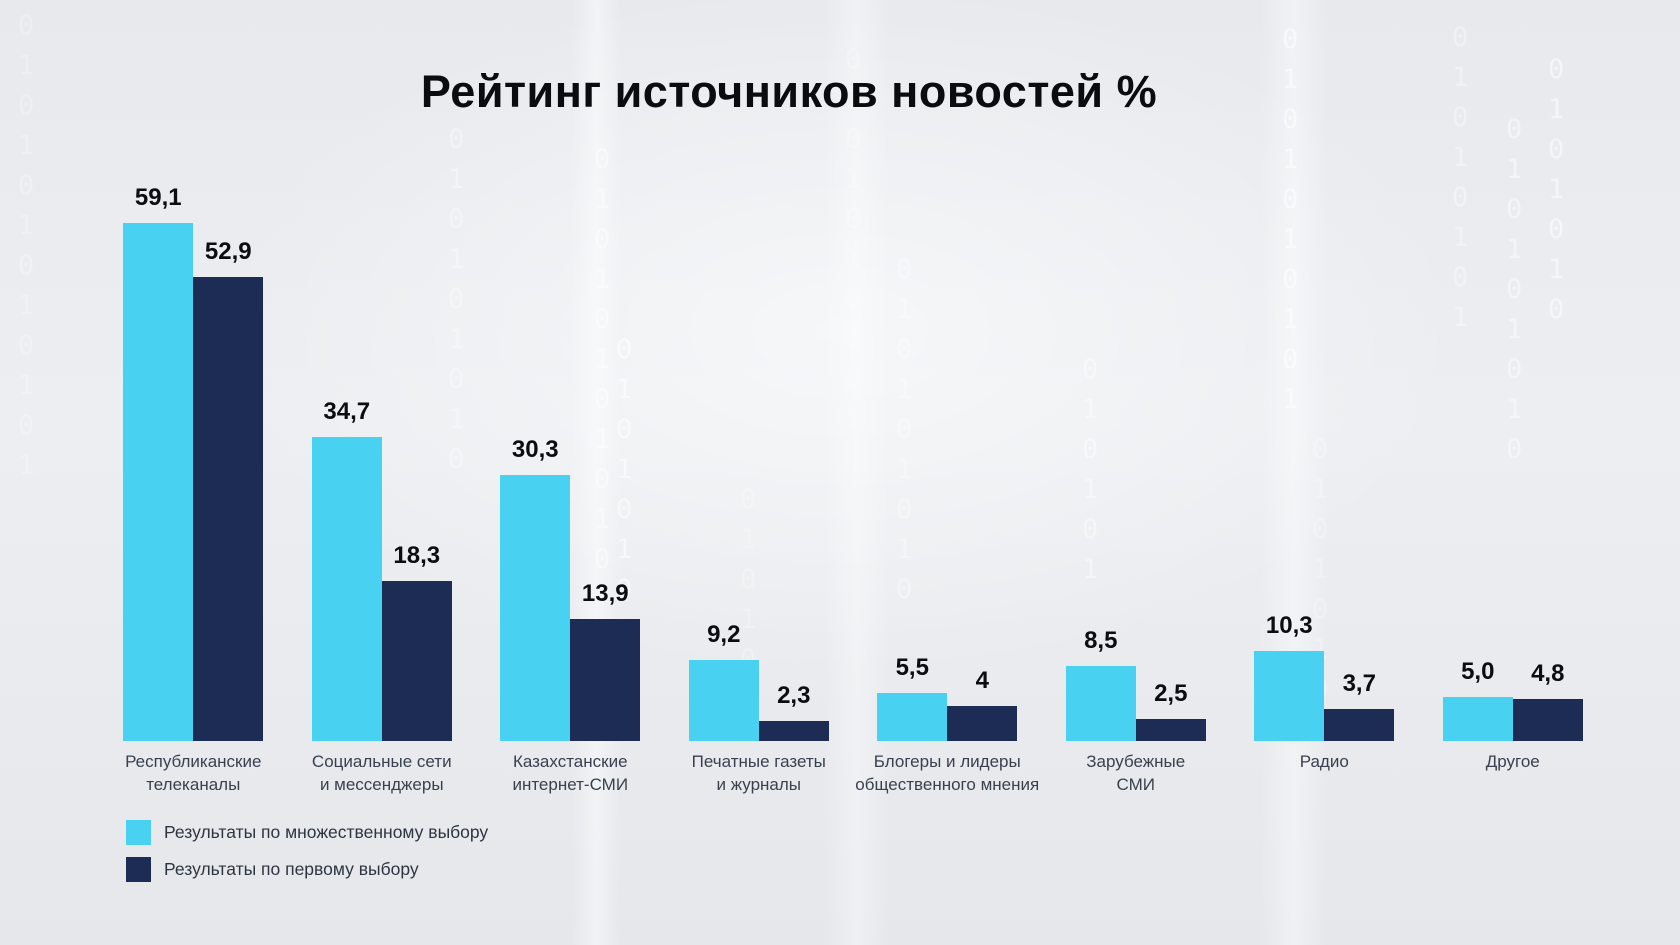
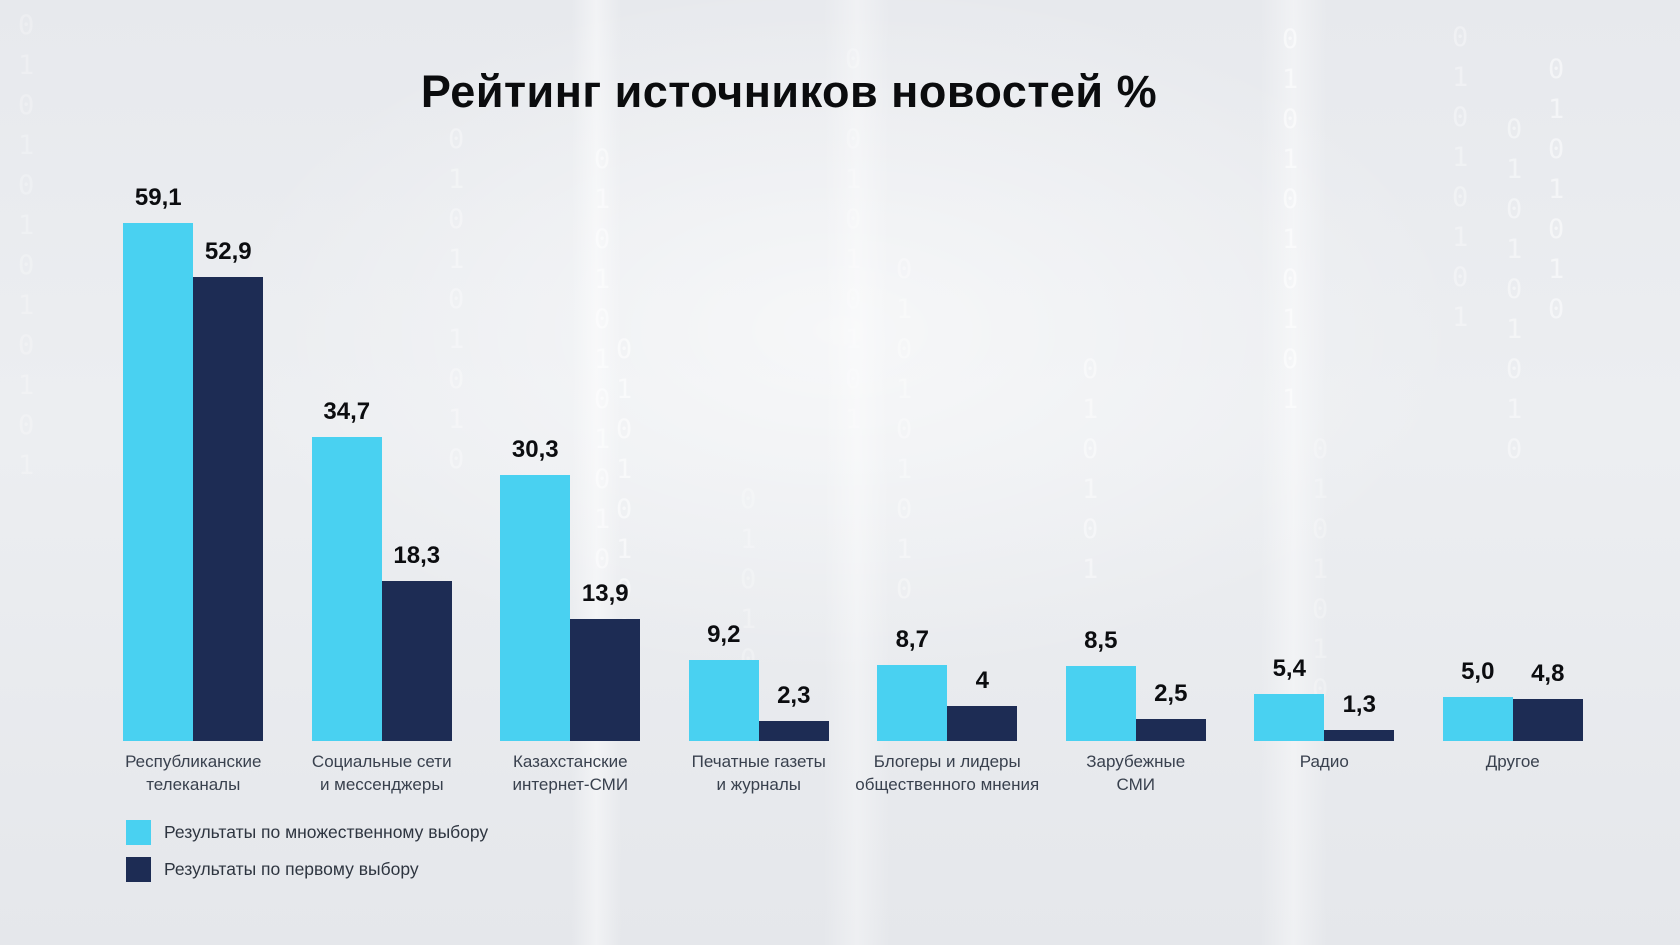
Результаты по множественному выбору/Блогеры и лидеры общественного мнения: 5,5 -> 8,7
Результаты по множественному выбору/Радио: 10,3 -> 5,4
Результаты по первому выбору/Радио: 3,7 -> 1,3
